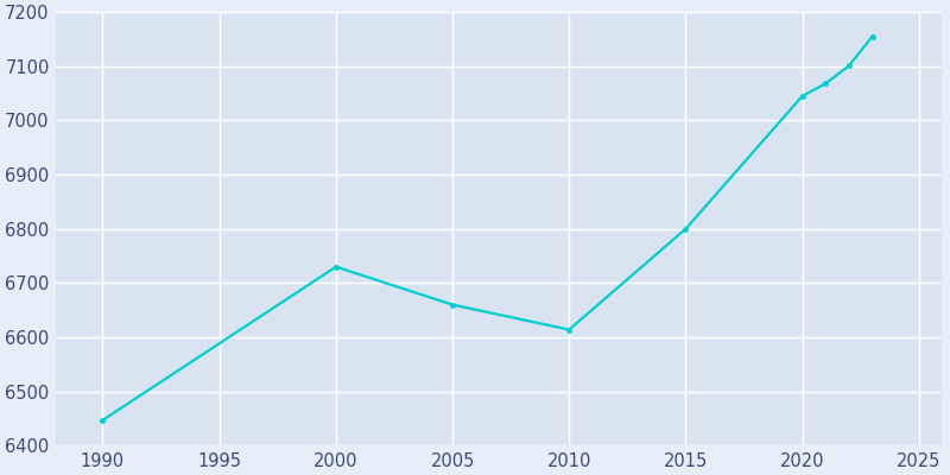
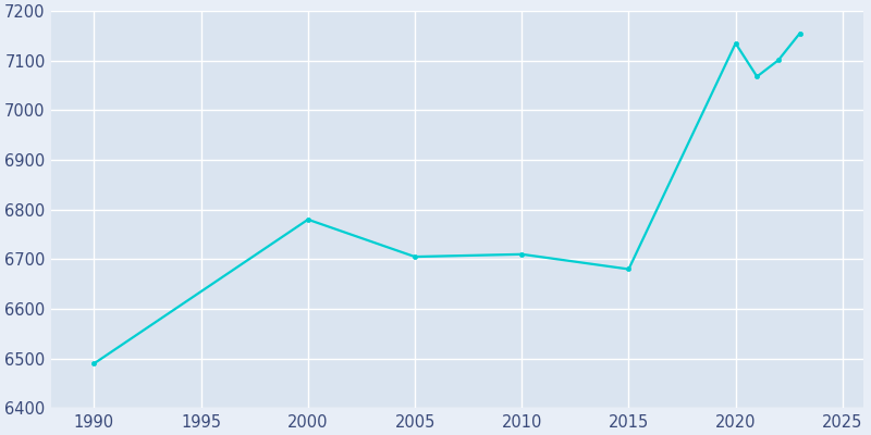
1990: 6447 -> 6490
2000: 6730 -> 6780
2005: 6660 -> 6705
2010: 6614 -> 6710
2015: 6800 -> 6680
2020: 7045 -> 7135
